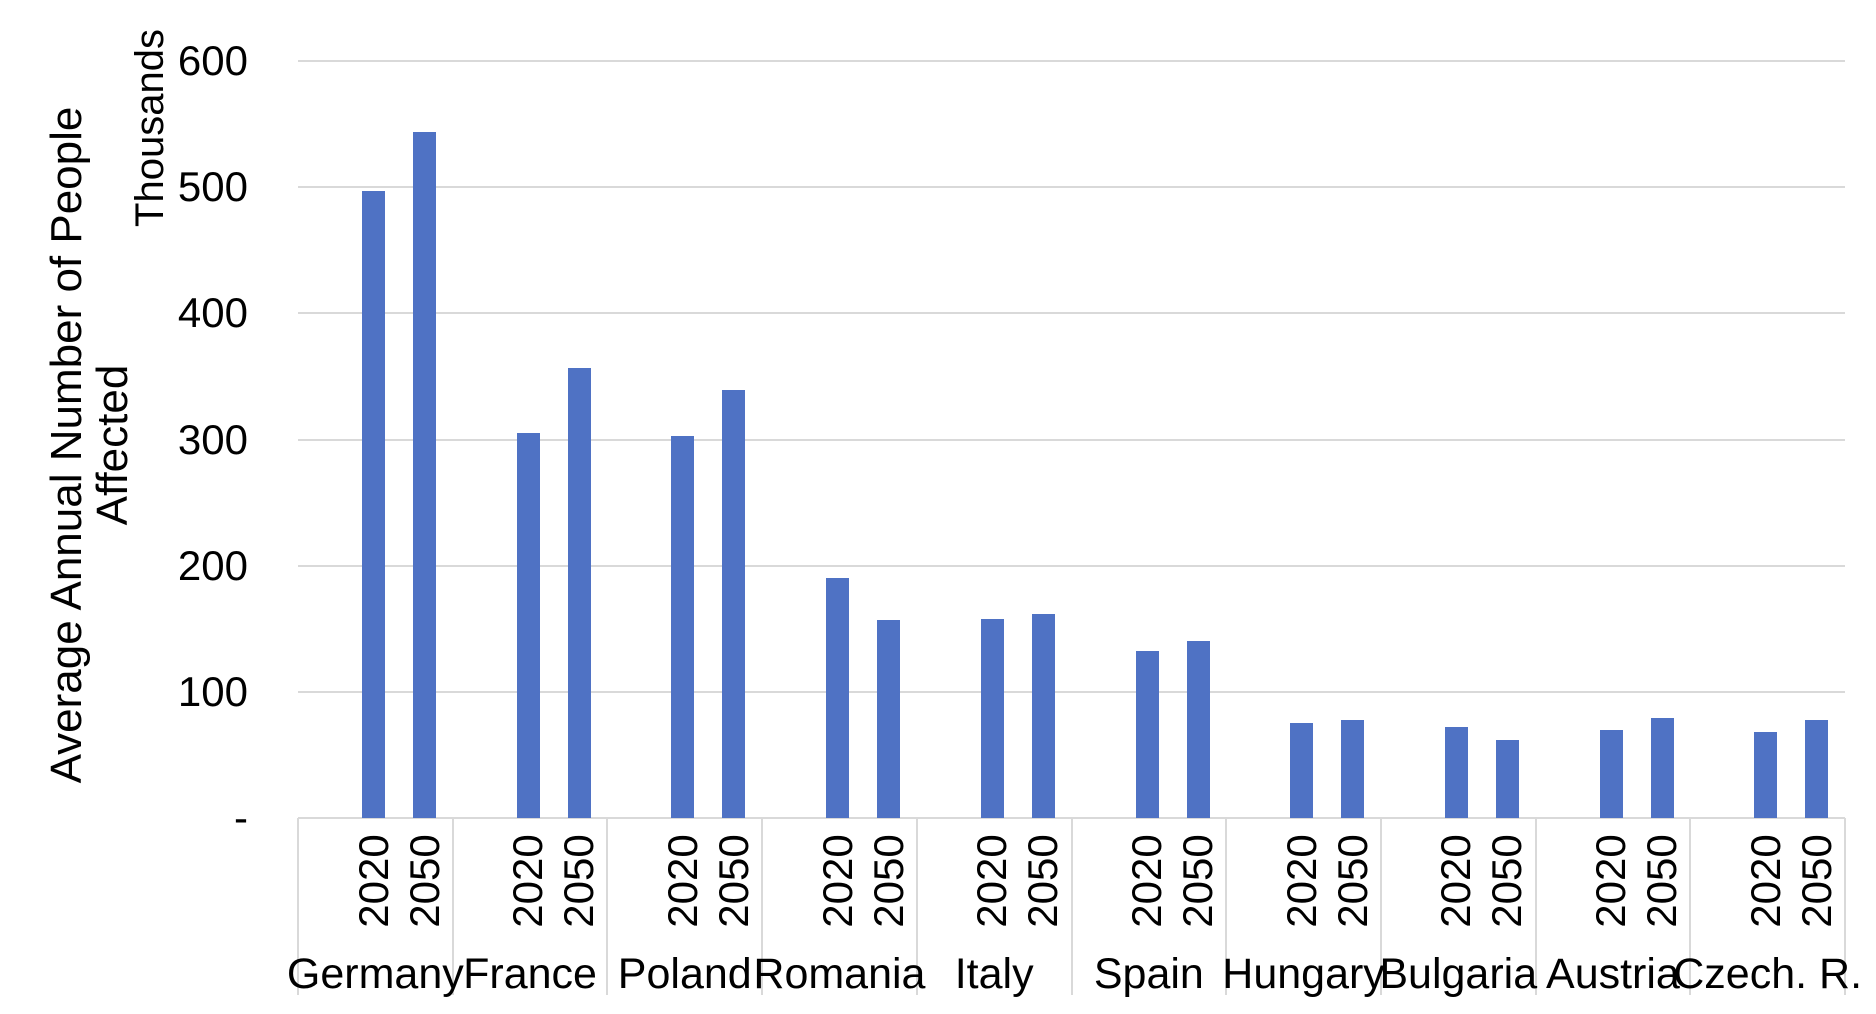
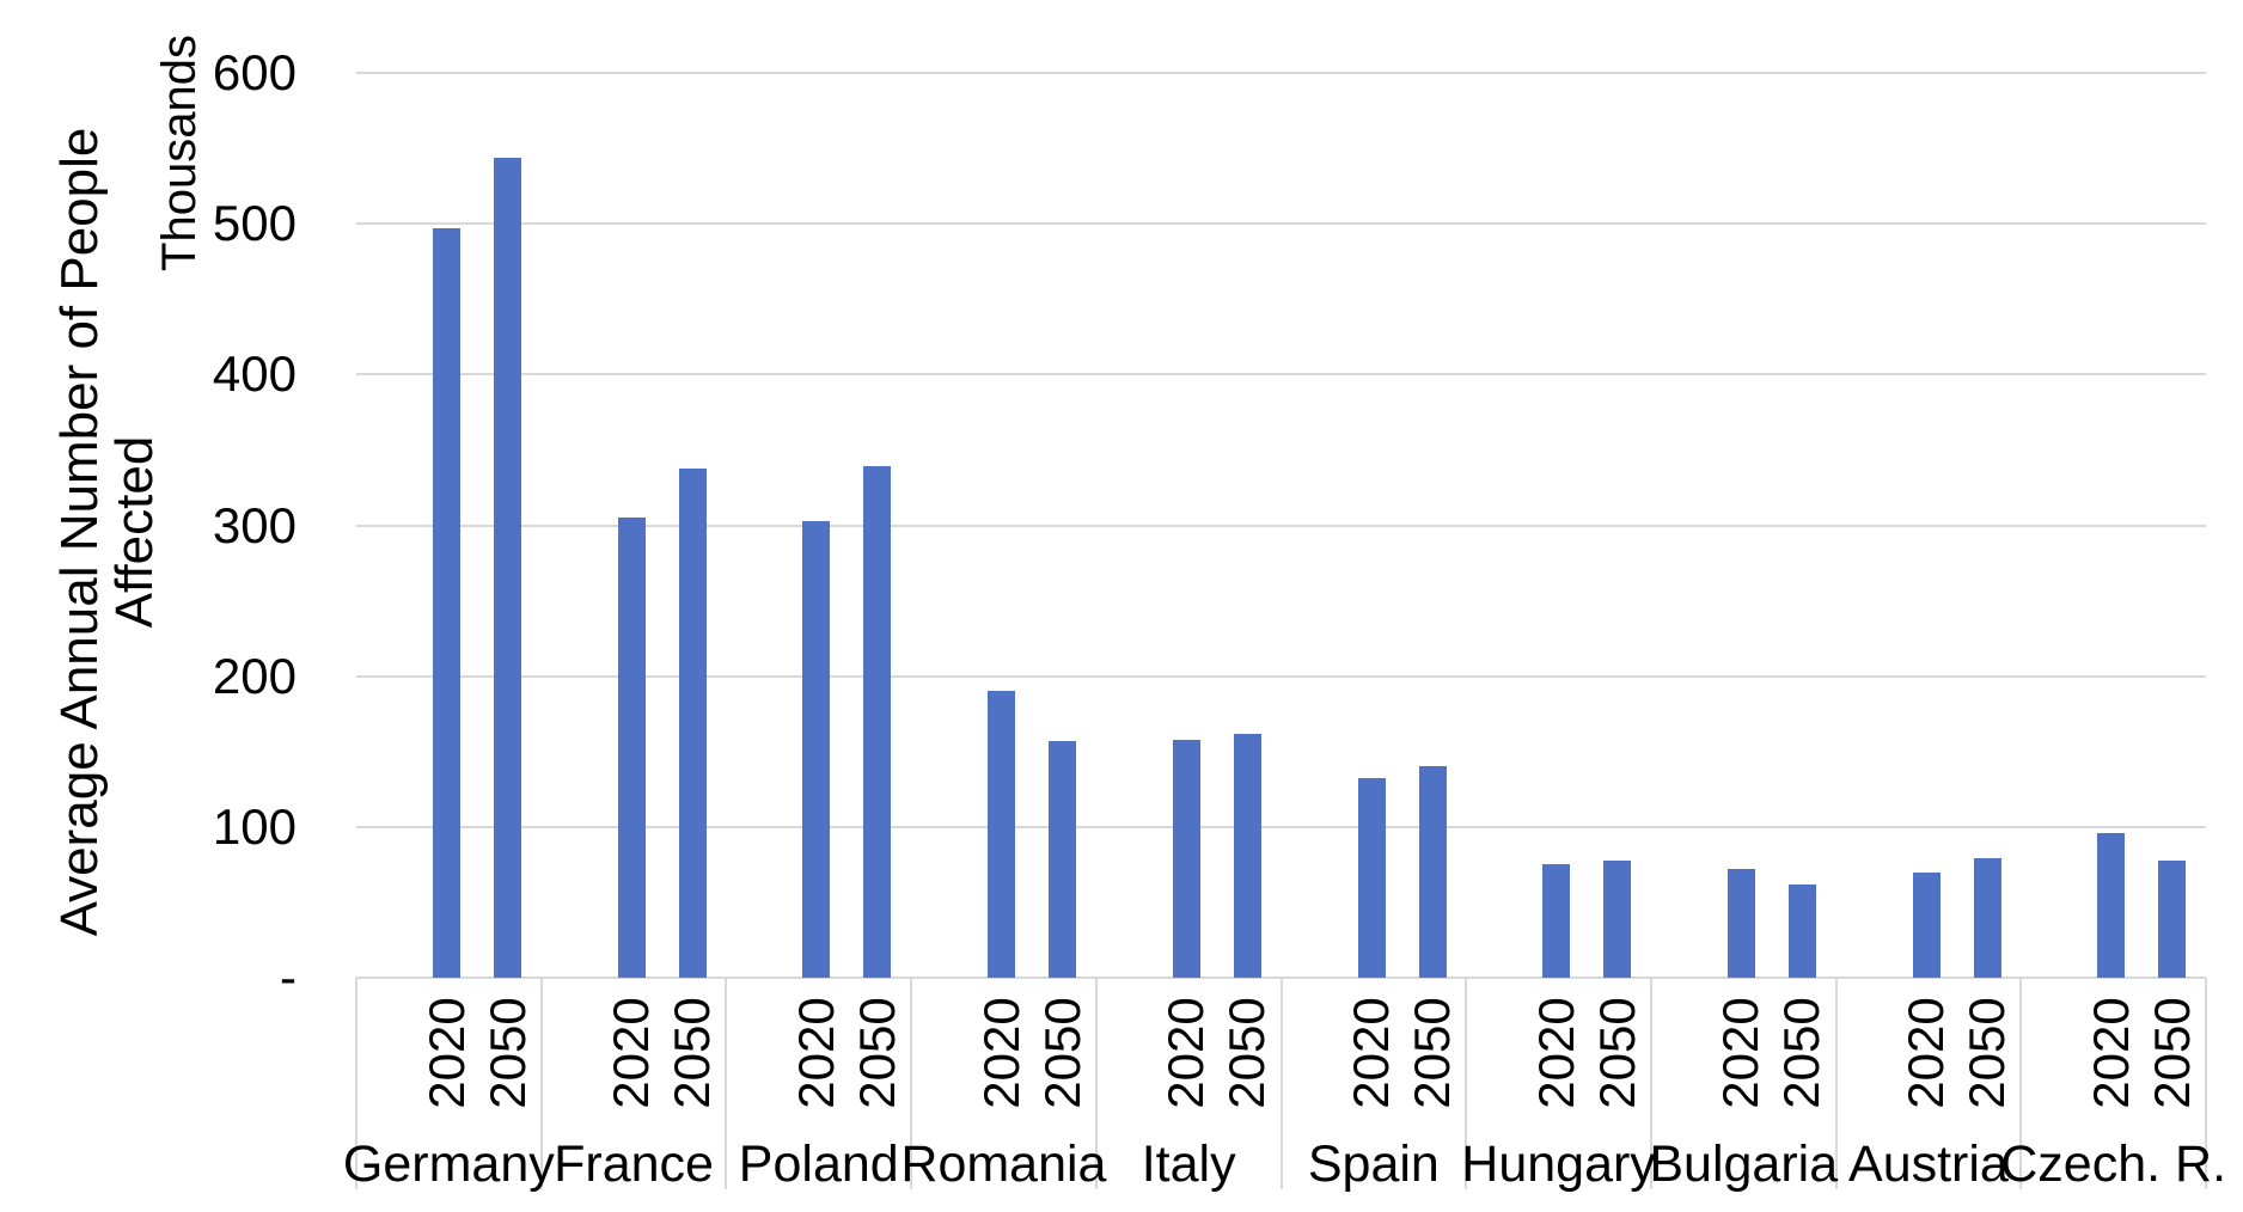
2050/France: 357 -> 338
2020/Czech. R.: 68 -> 96
